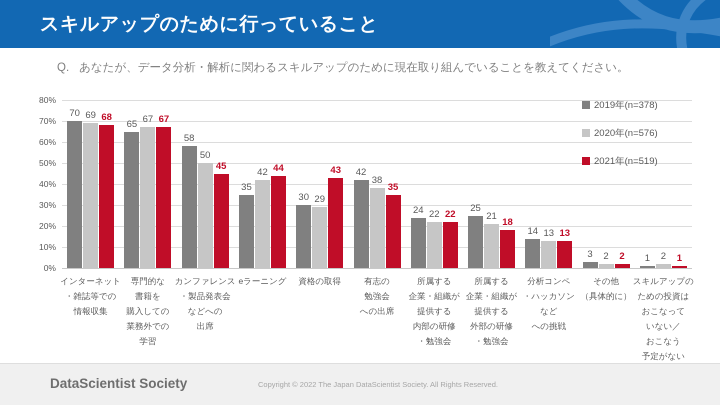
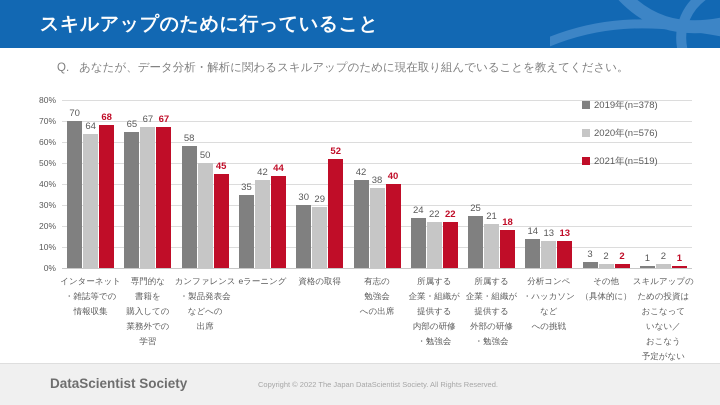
2020年(n=576)/インターネット・雑誌等での情報収集: 69 -> 64
2021年(n=519)/資格の取得: 43 -> 52
2021年(n=519)/有志の勉強会への出席: 35 -> 40
